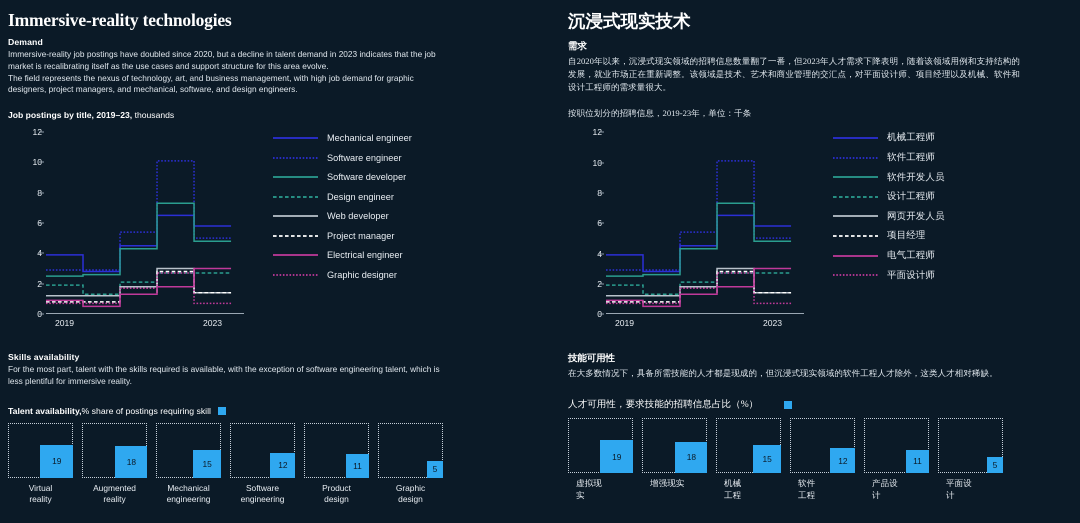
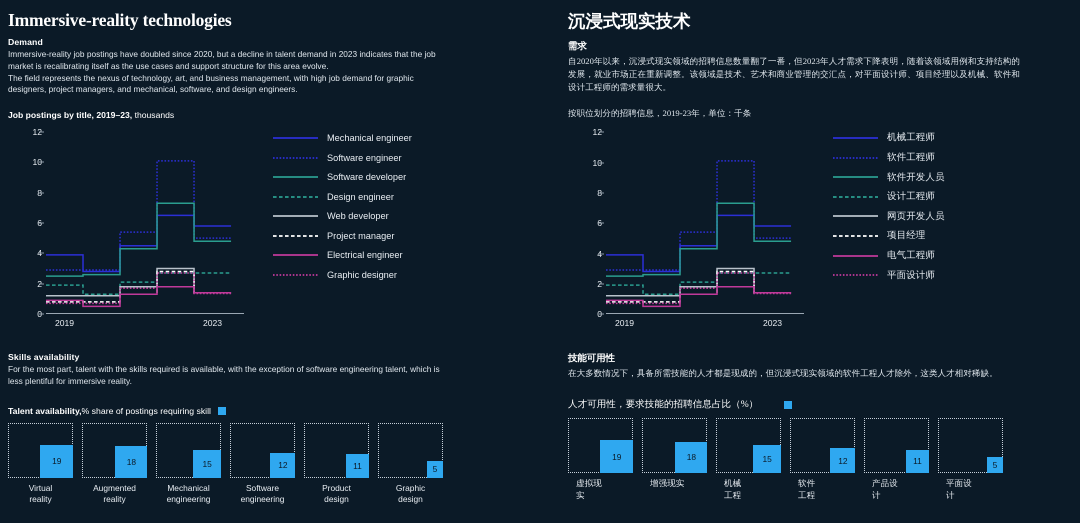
Electrical engineer/2023: 3.0 -> 1.4
Graphic designer/2023: 0.7 -> 1.4
